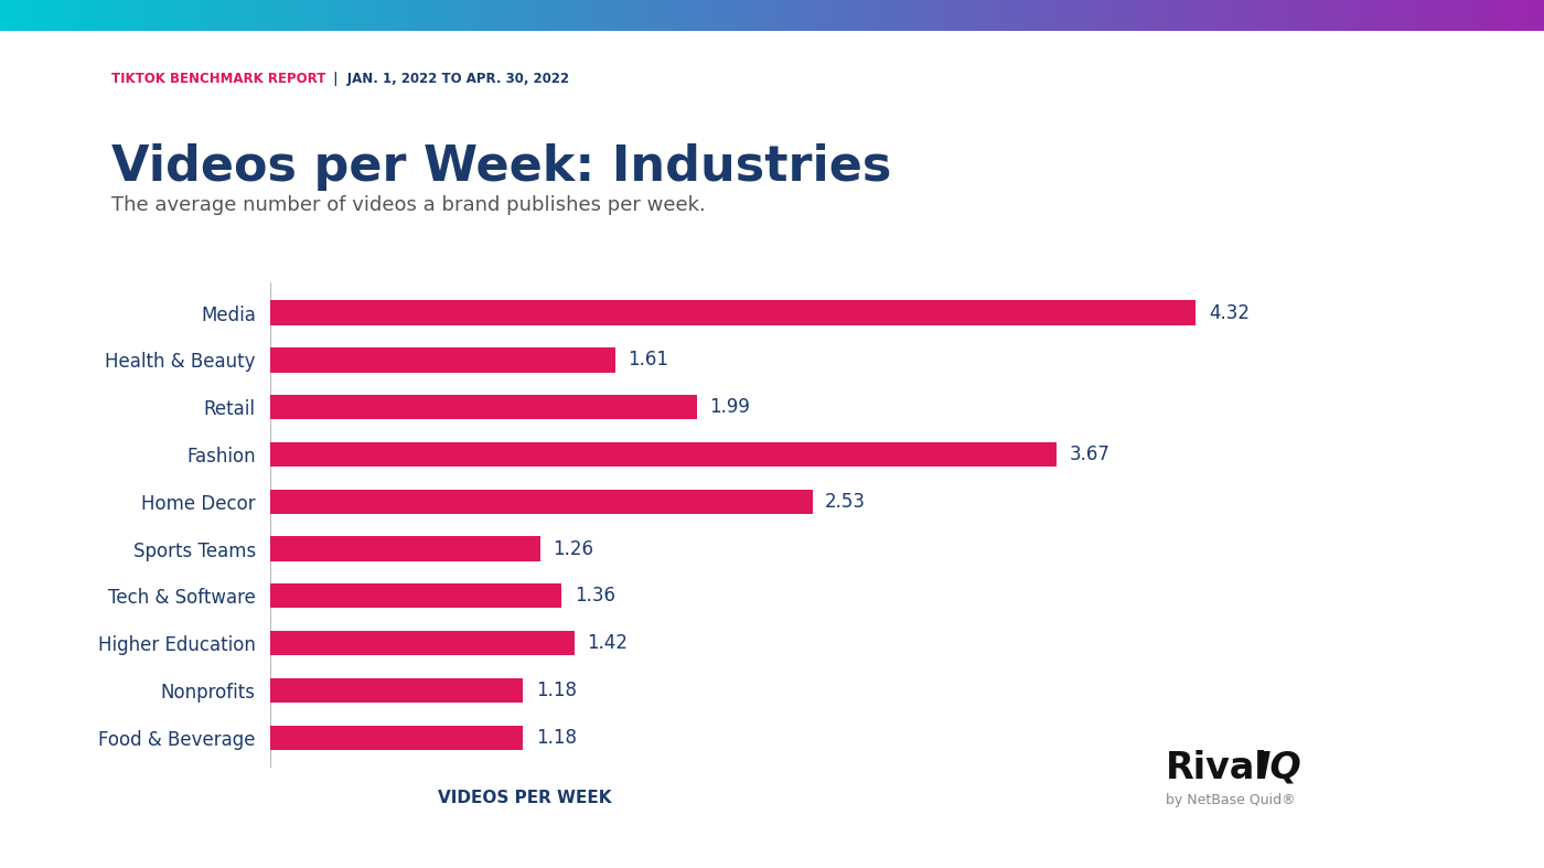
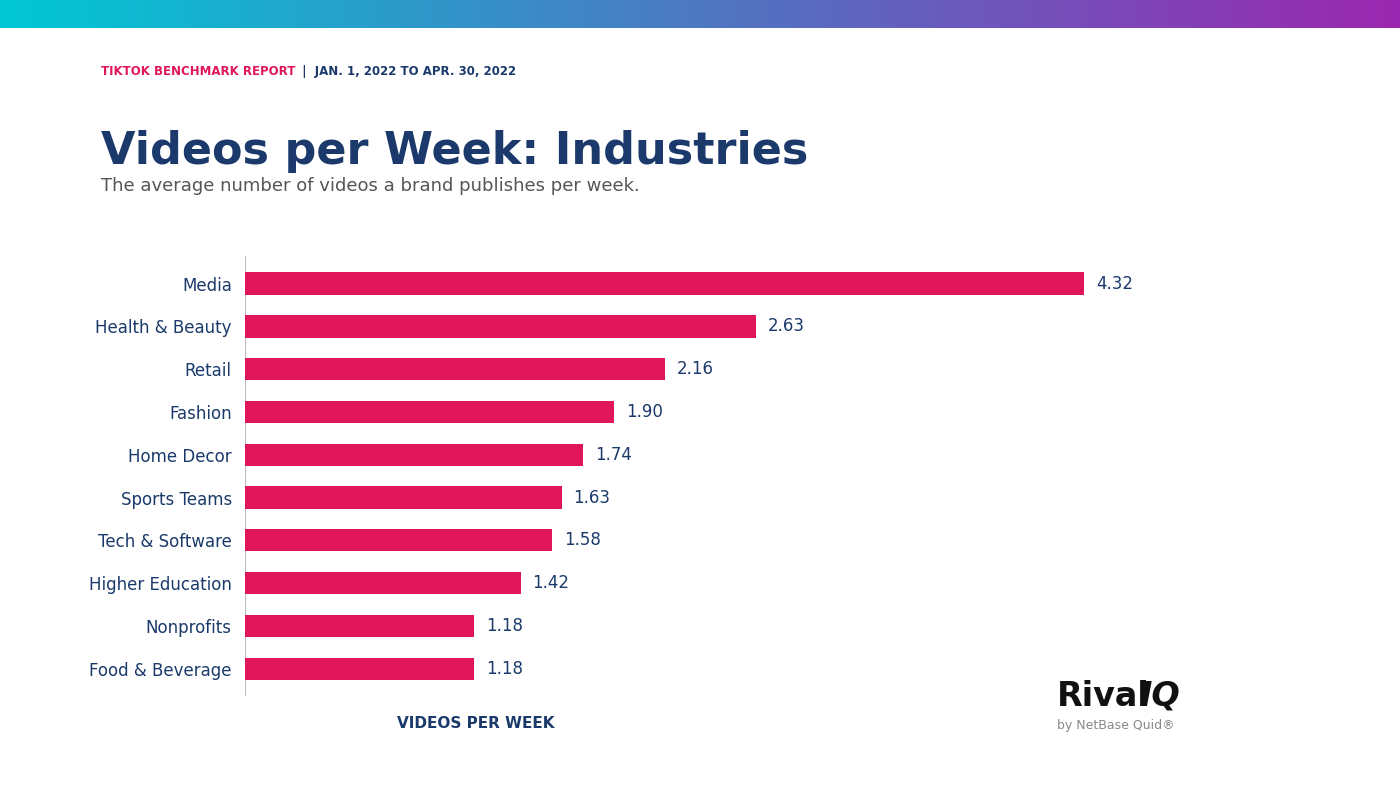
Health & Beauty: 1.61 -> 2.63
Retail: 1.99 -> 2.16
Fashion: 3.67 -> 1.90
Home Decor: 2.53 -> 1.74
Sports Teams: 1.26 -> 1.63
Tech & Software: 1.36 -> 1.58
